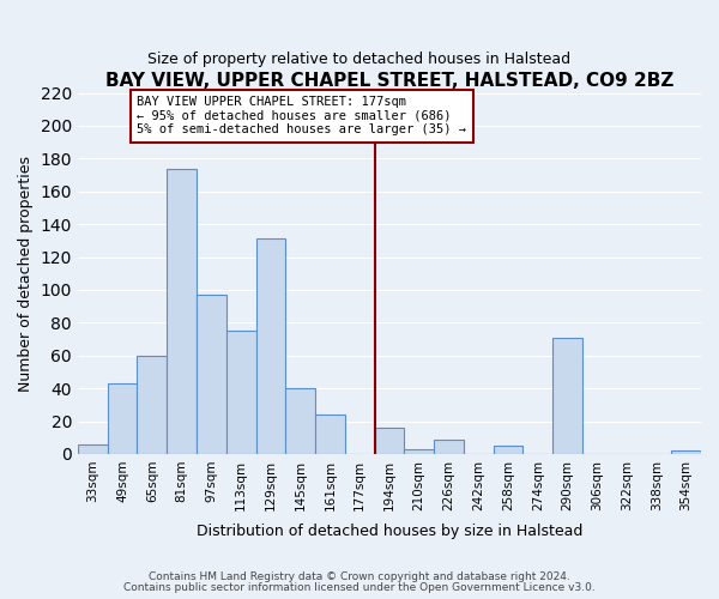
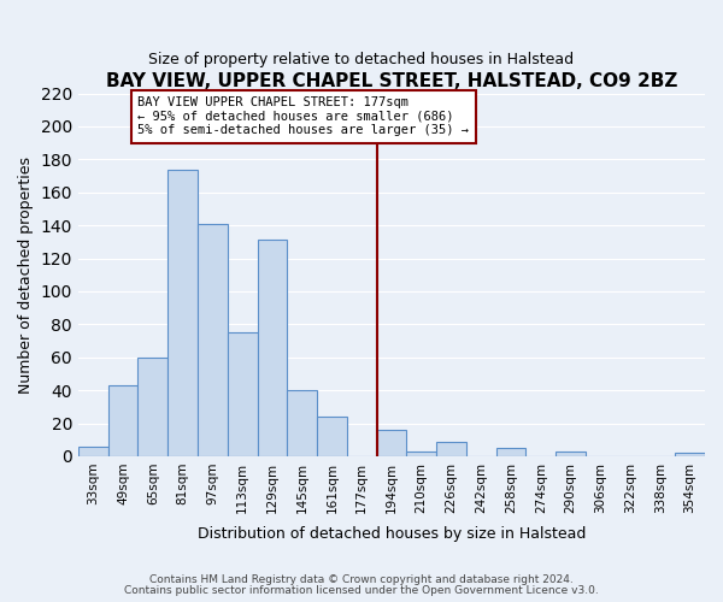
97sqm: 97 -> 141
290sqm: 71 -> 3
